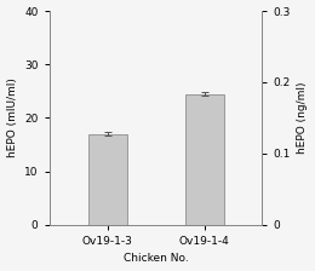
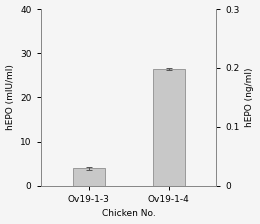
Ov19-1-3: 17.0 -> 4.0
Ov19-1-4: 24.5 -> 26.5
